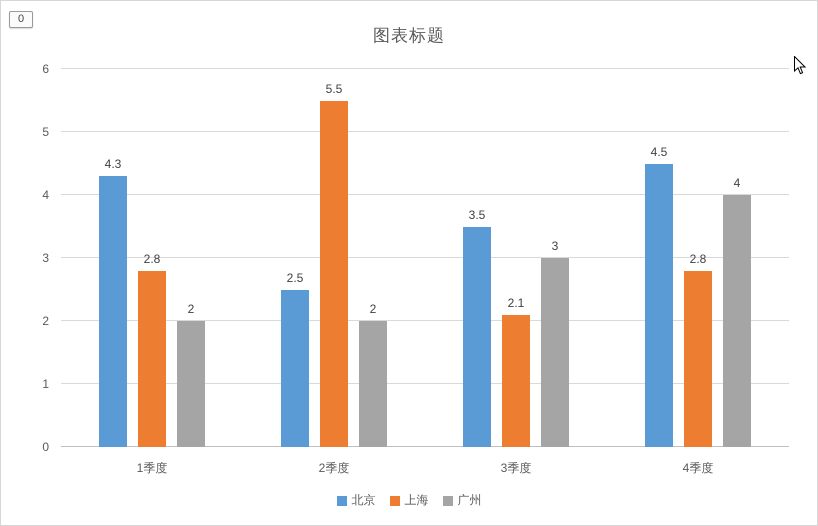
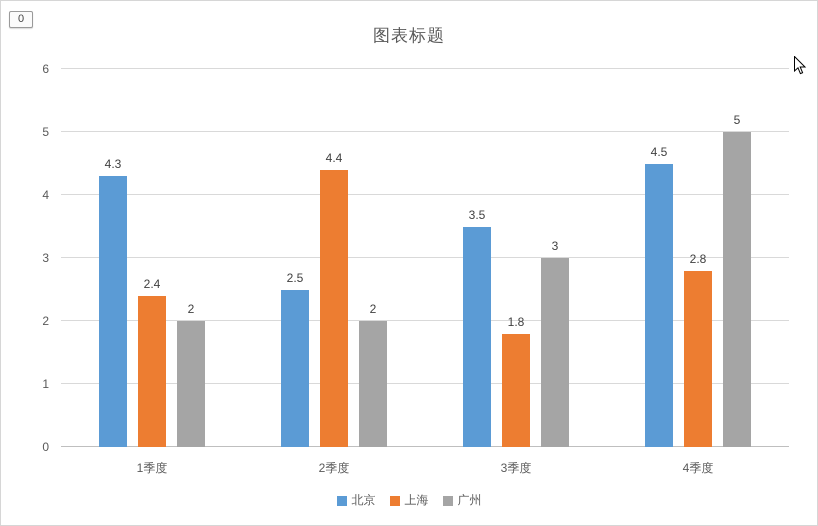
上海/1季度: 2.8 -> 2.4
上海/2季度: 5.5 -> 4.4
上海/3季度: 2.1 -> 1.8
广州/4季度: 4 -> 5
